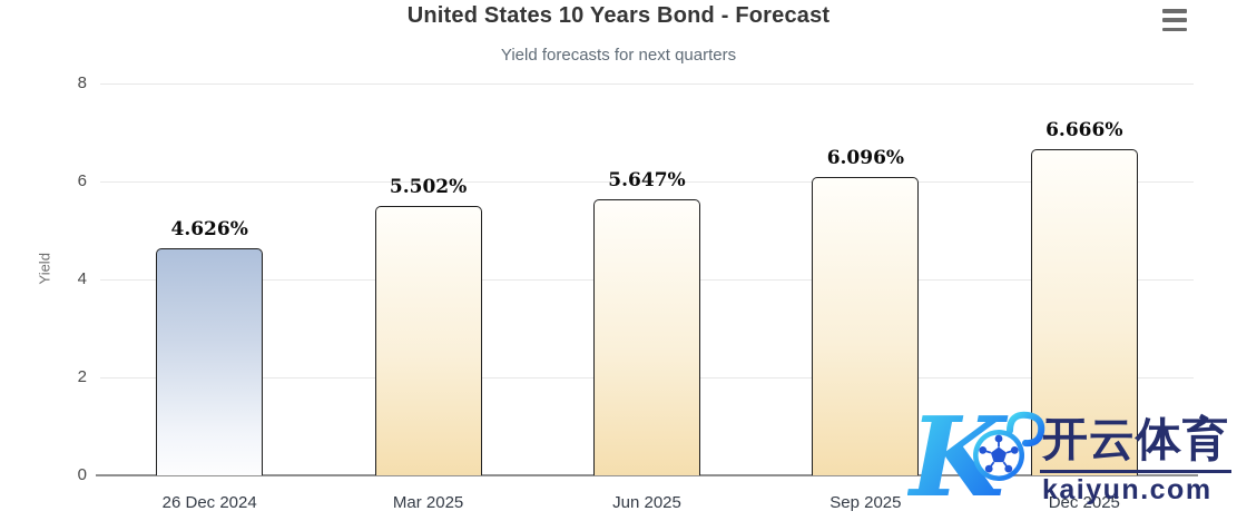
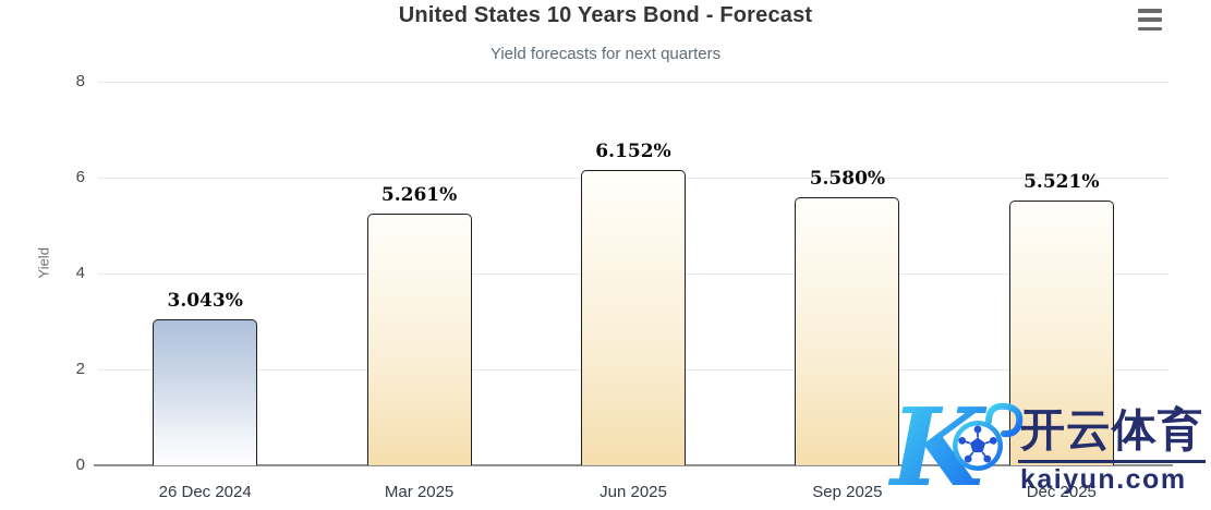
26 Dec 2024: 4.626% -> 3.043%
Mar 2025: 5.502% -> 5.261%
Jun 2025: 5.647% -> 6.152%
Sep 2025: 6.096% -> 5.580%
Dec 2025: 6.666% -> 5.521%
